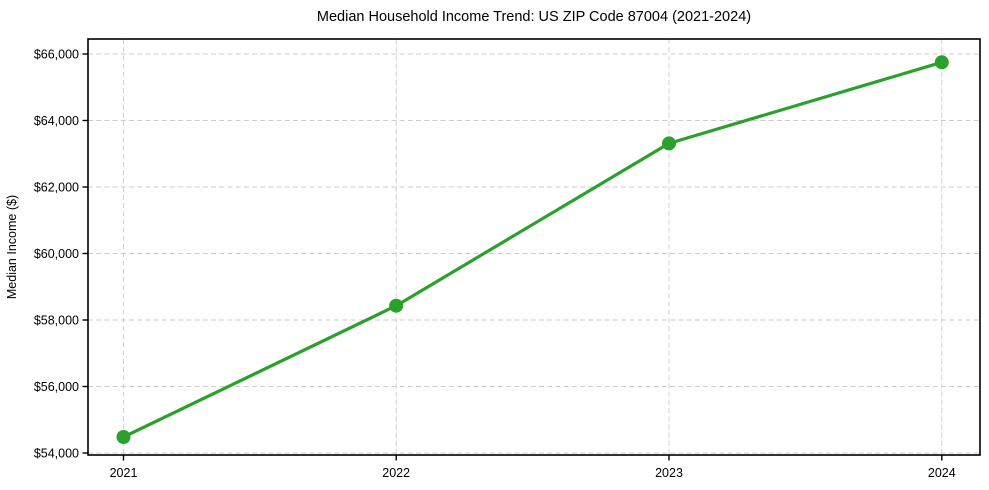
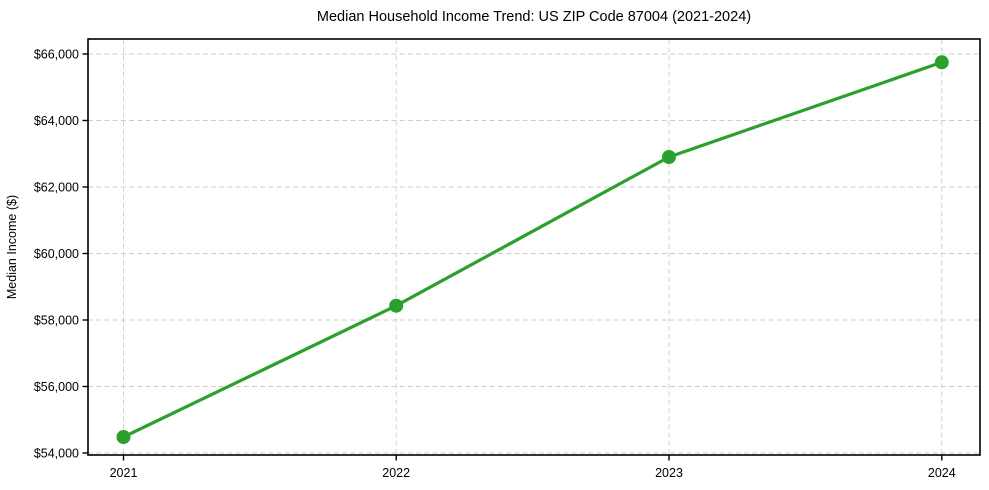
2023: $63300 -> $62900
